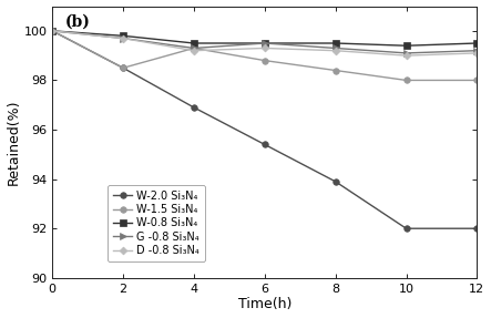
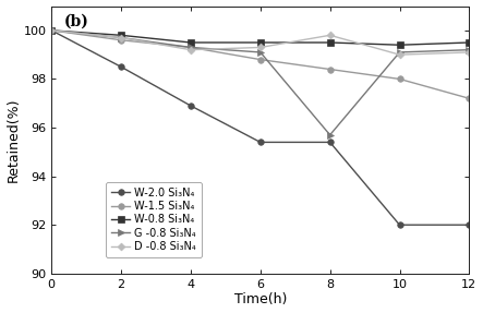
W-1.5 Si₃N₄/2: 98.5 -> 99.6
G -0.8 Si₃N₄/6: 99.5 -> 99.1
W-2.0 Si₃N₄/8: 93.9 -> 95.4
G -0.8 Si₃N₄/8: 99.3 -> 95.7
D -0.8 Si₃N₄/8: 99.2 -> 99.8
W-1.5 Si₃N₄/12: 98.0 -> 97.2
